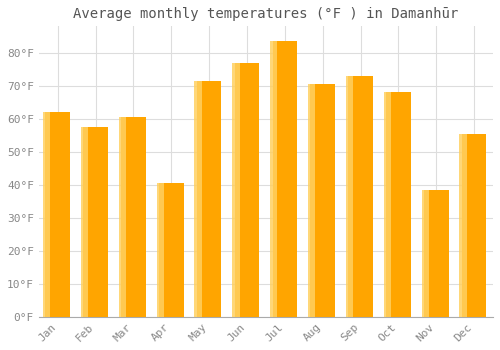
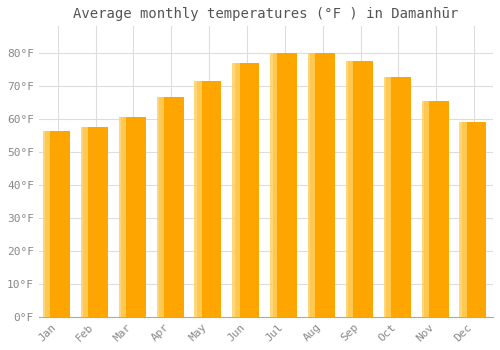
Jan: 62.0°F -> 56.3°F
Apr: 40.5°F -> 66.7°F
Jul: 83.5°F -> 80.0°F
Aug: 70.5°F -> 80.0°F
Sep: 73.0°F -> 77.5°F
Oct: 68.0°F -> 72.5°F
Nov: 38.5°F -> 65.5°F
Dec: 55.5°F -> 59.0°F
